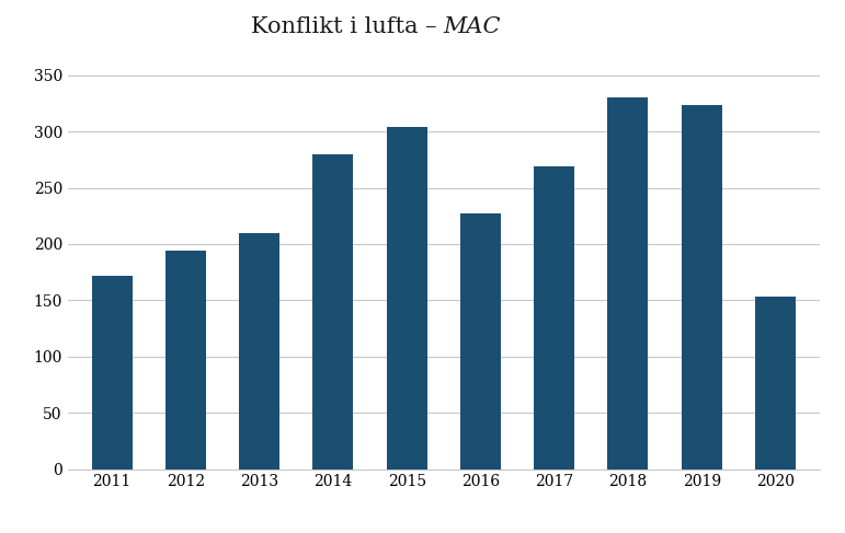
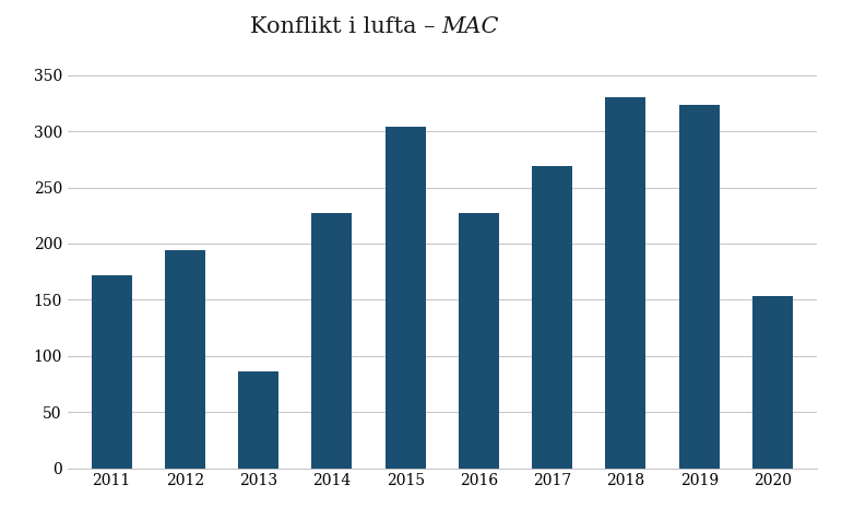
2013: 210 -> 86
2014: 280 -> 227
